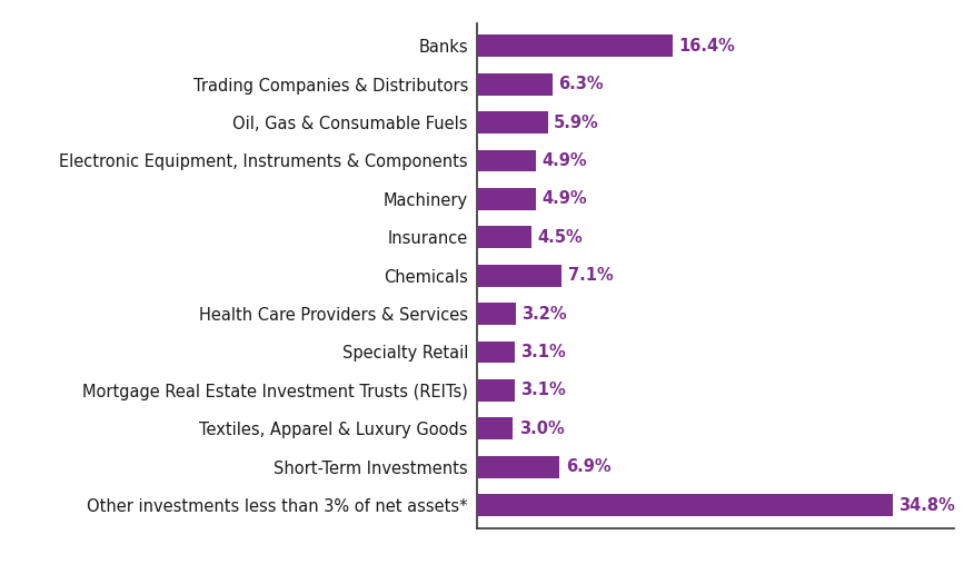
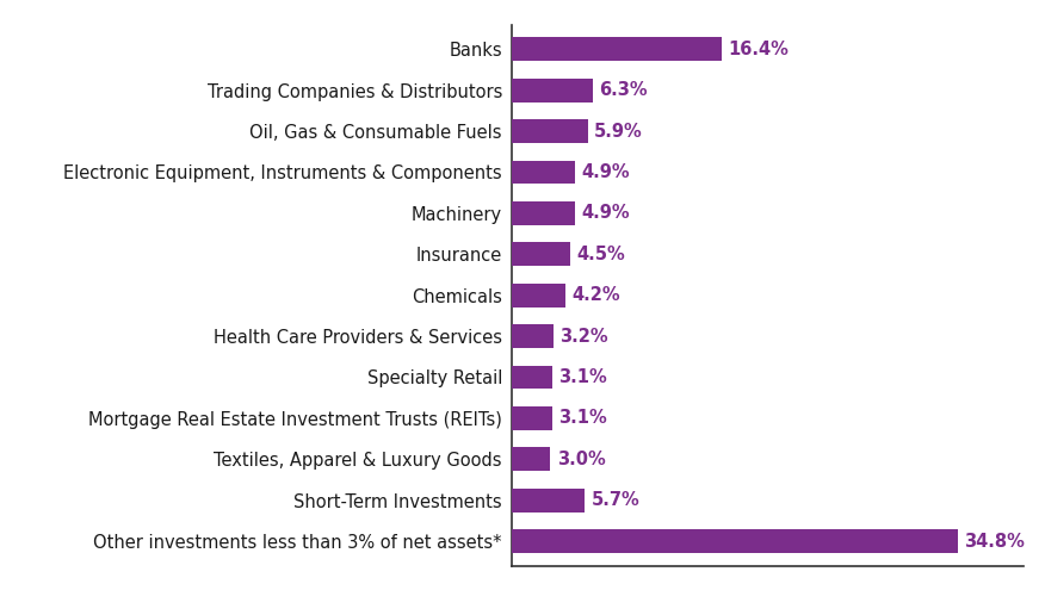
Chemicals: 7.1% -> 4.2%
Short-Term Investments: 6.9% -> 5.7%
